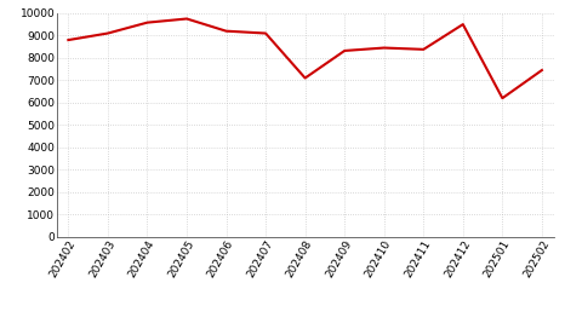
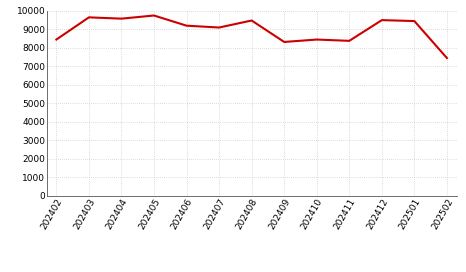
202402: 8800 -> 8400
202403: 9100 -> 9600
202408: 7100 -> 9500
202501: 6200 -> 9400
